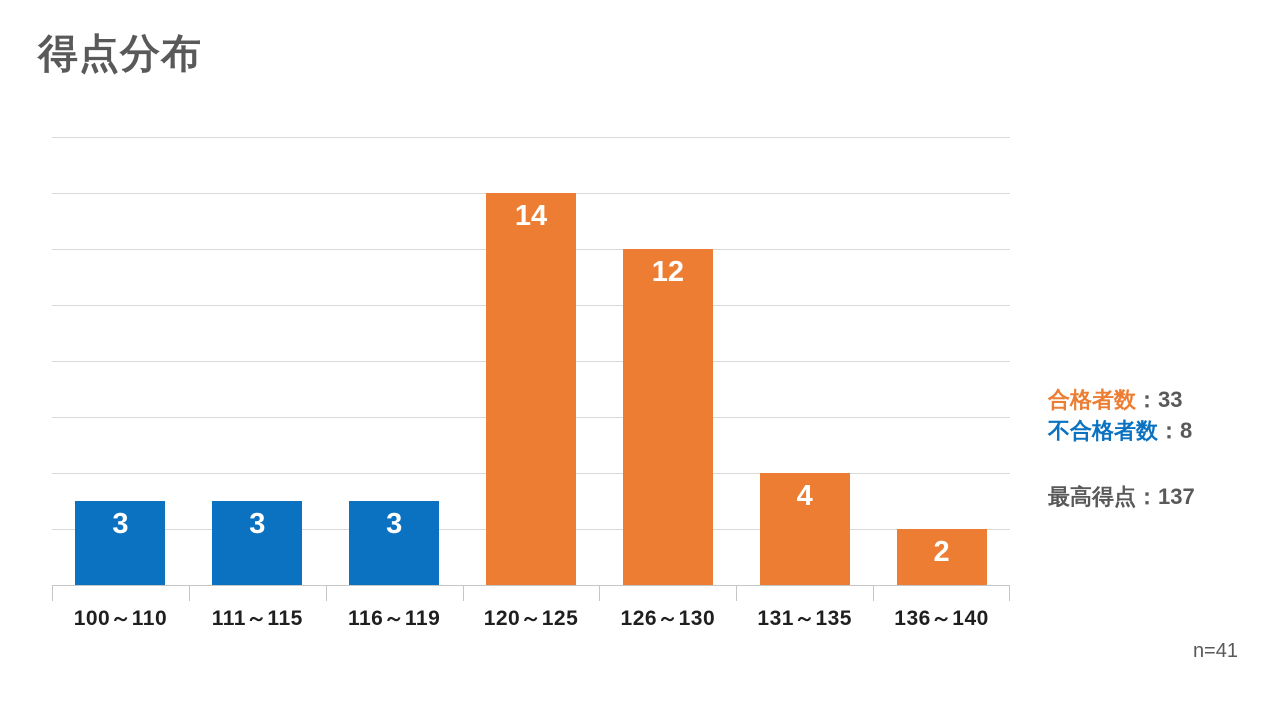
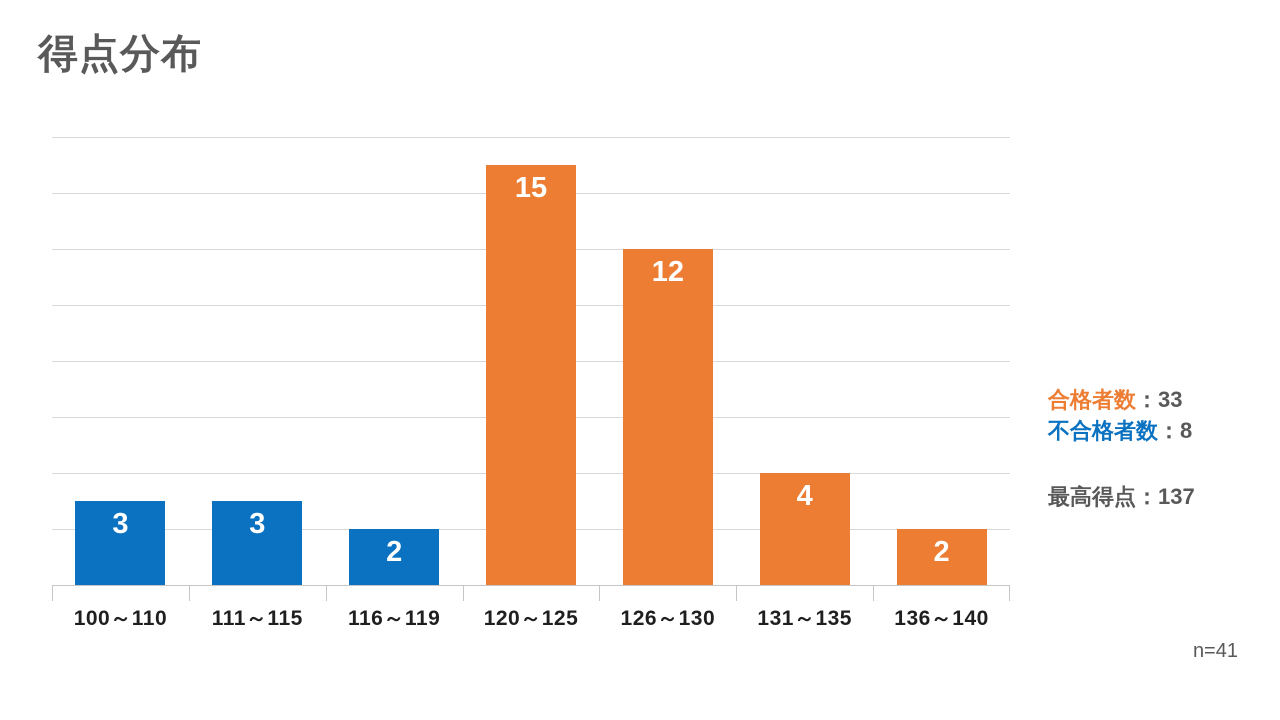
116～119: 3 -> 2
120～125: 14 -> 15
